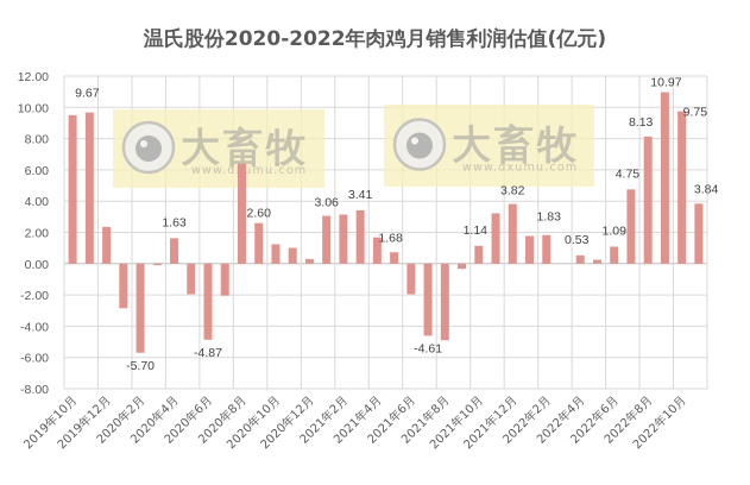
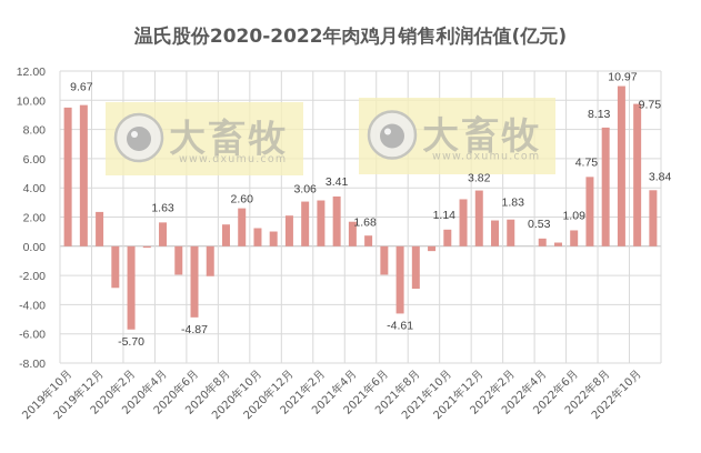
2020年8月: 6.4 -> 1.5
2020年12月: 0.3 -> 2.1
2021年8月: -4.9 -> -2.9
